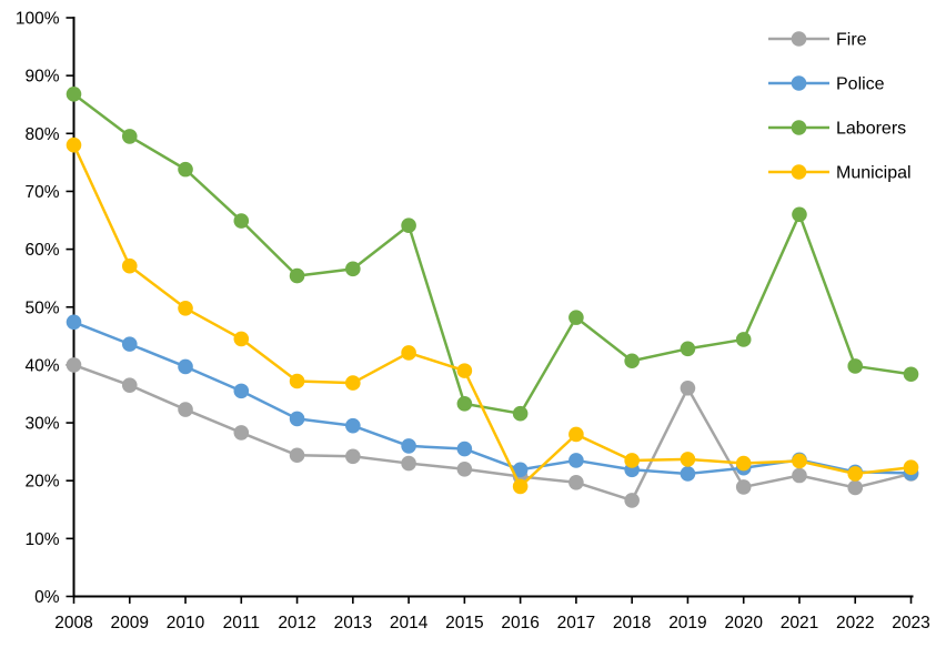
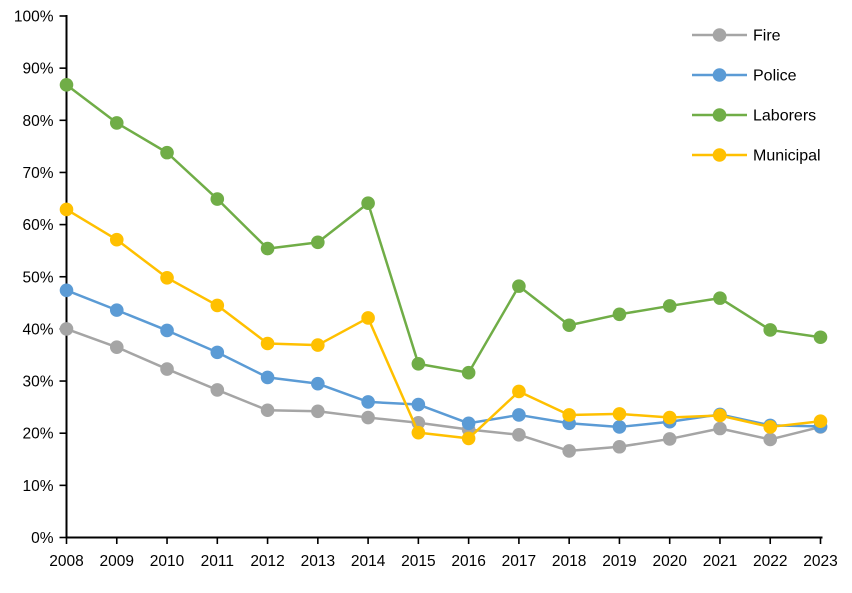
Municipal/2008: 78% -> 63%
Municipal/2015: 39% -> 20%
Fire/2019: 36% -> 17%
Laborers/2021: 66% -> 46%
